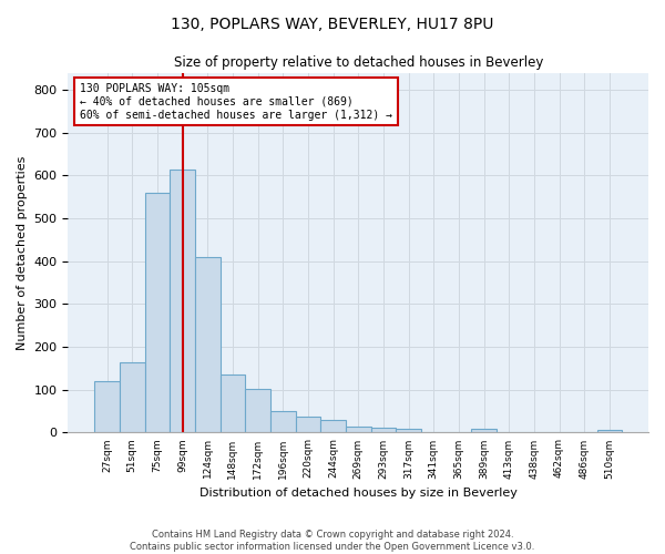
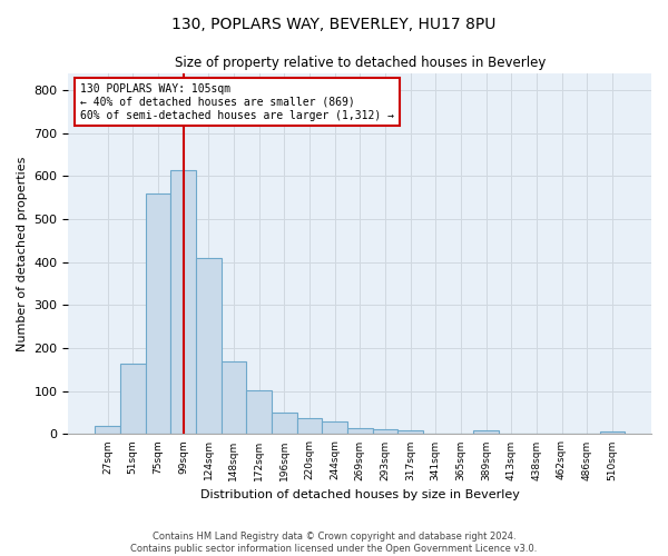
27sqm: 120 -> 18
148sqm: 135 -> 170
